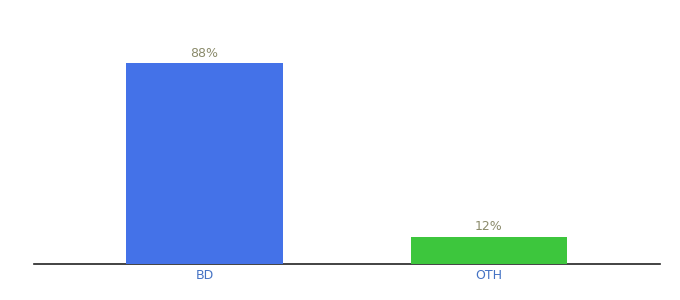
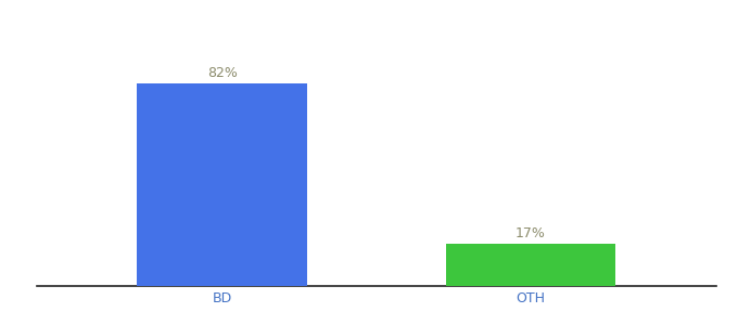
BD: 88% -> 82%
OTH: 12% -> 17%
